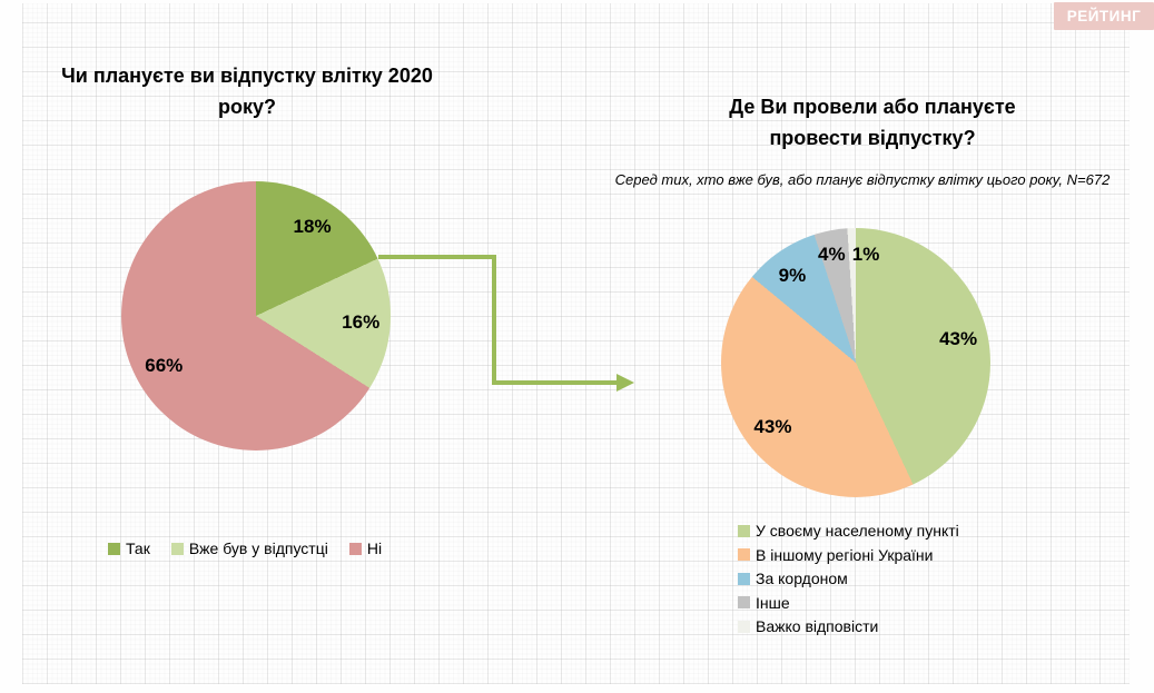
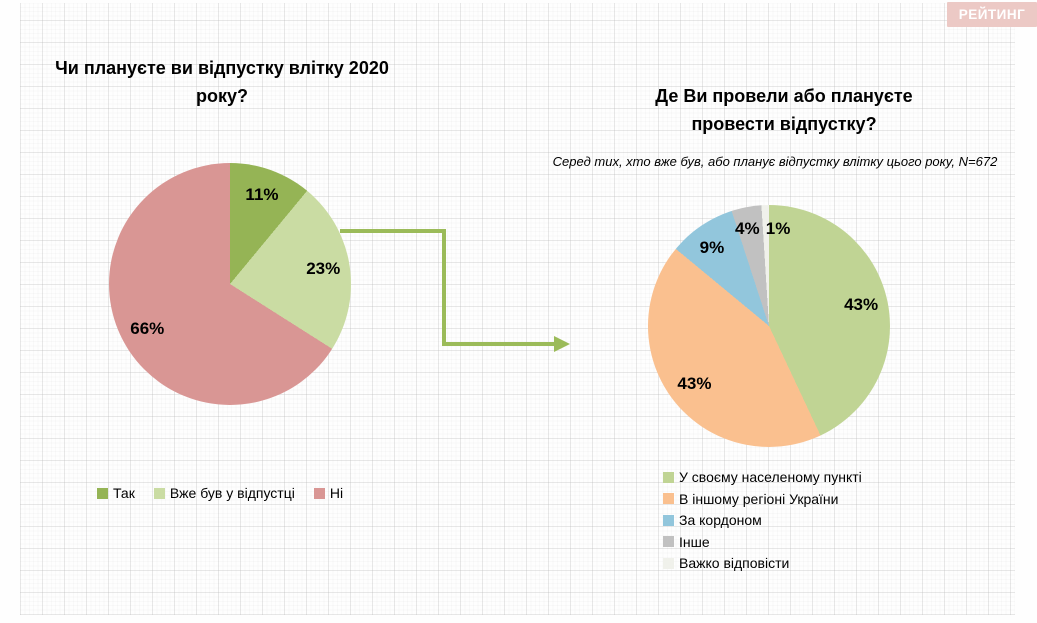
Чи плануєте ви відпустку влітку 2020 року?/Так: 18% -> 11%
Чи плануєте ви відпустку влітку 2020 року?/Вже був у відпустці: 16% -> 23%
